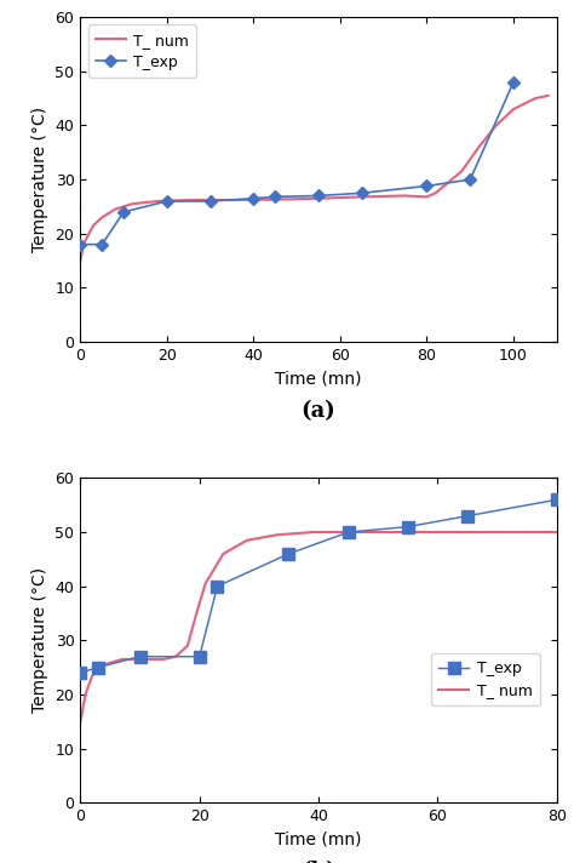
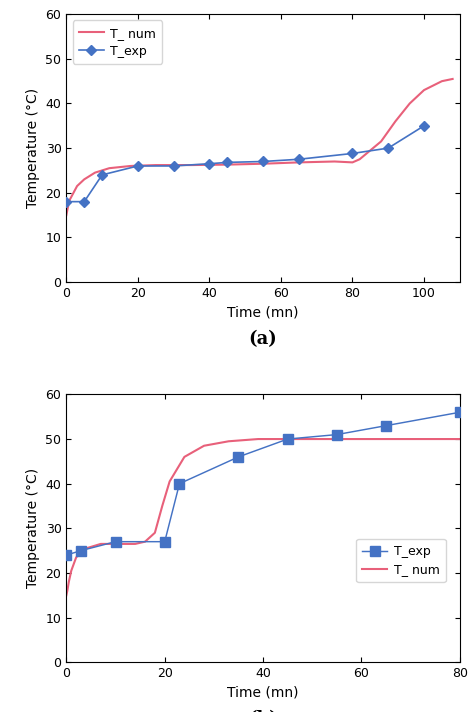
T_exp/100: 48.0 -> 35.0
